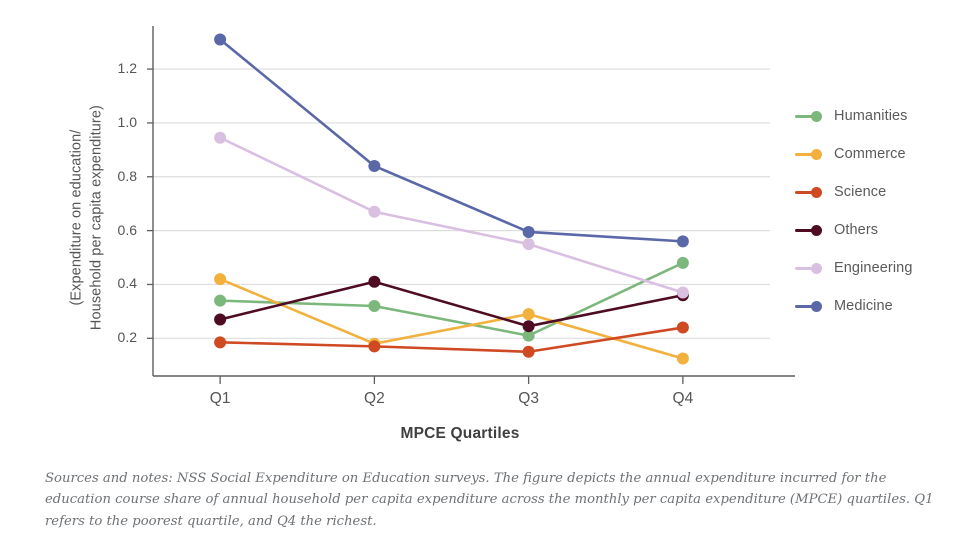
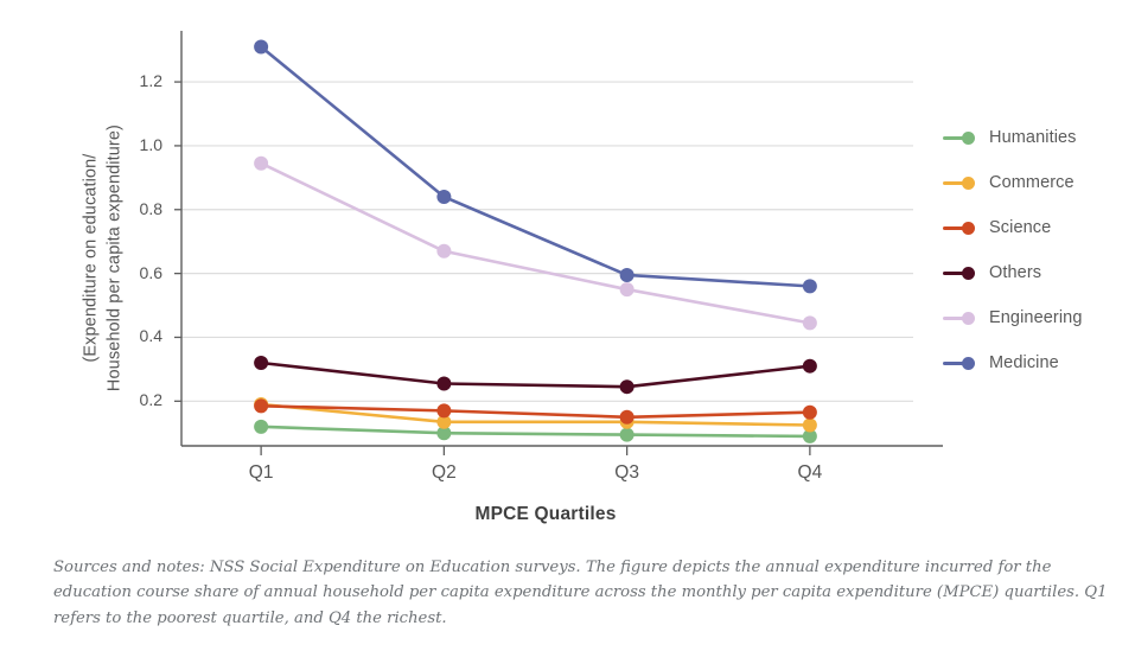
Humanities/Q1: 0.34 -> 0.12
Commerce/Q1: 0.42 -> 0.19
Others/Q1: 0.27 -> 0.32
Humanities/Q2: 0.32 -> 0.10
Commerce/Q2: 0.18 -> 0.14
Others/Q2: 0.41 -> 0.26
Humanities/Q3: 0.21 -> 0.10
Commerce/Q3: 0.29 -> 0.14
Humanities/Q4: 0.48 -> 0.09
Science/Q4: 0.24 -> 0.17
Others/Q4: 0.36 -> 0.31
Engineering/Q4: 0.37 -> 0.45
